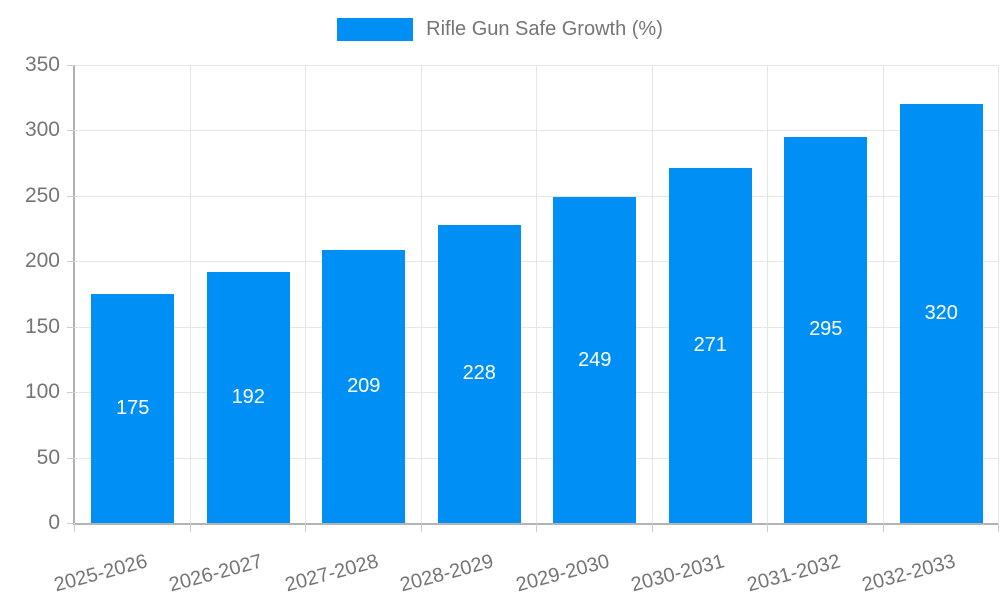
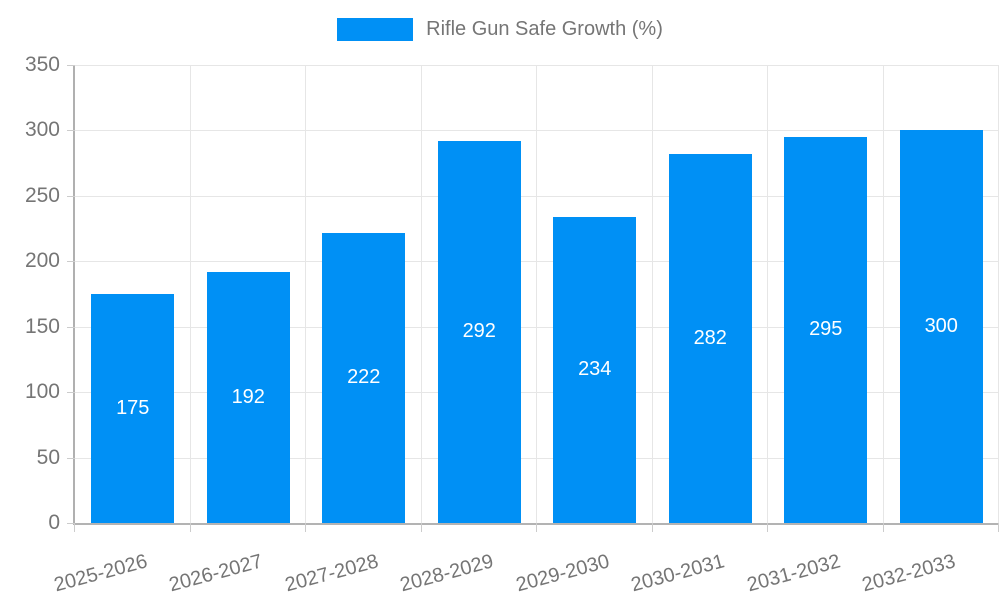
2027-2028: 209 -> 222
2028-2029: 228 -> 292
2029-2030: 249 -> 234
2030-2031: 271 -> 282
2032-2033: 320 -> 300
